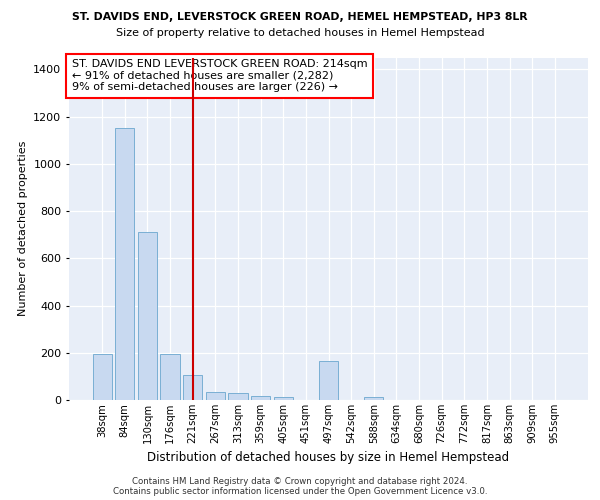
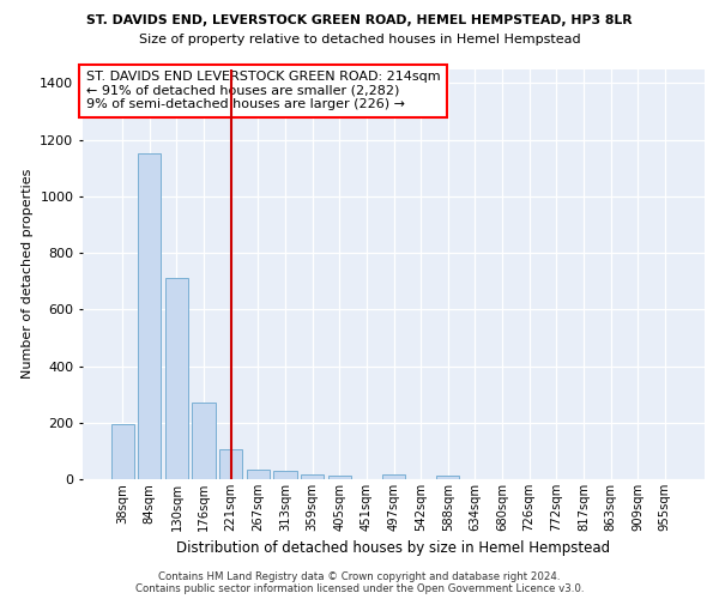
176sqm: 195 -> 270
497sqm: 165 -> 18
